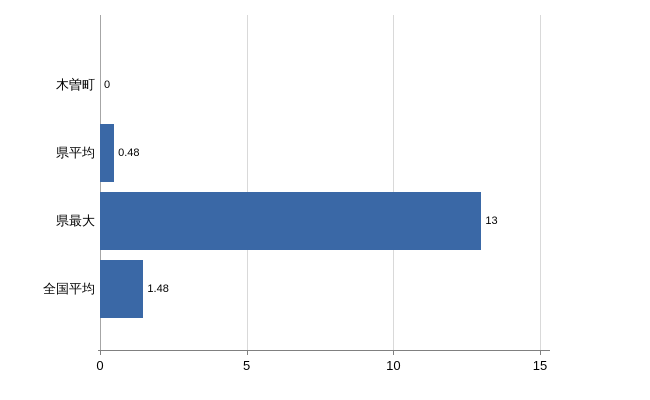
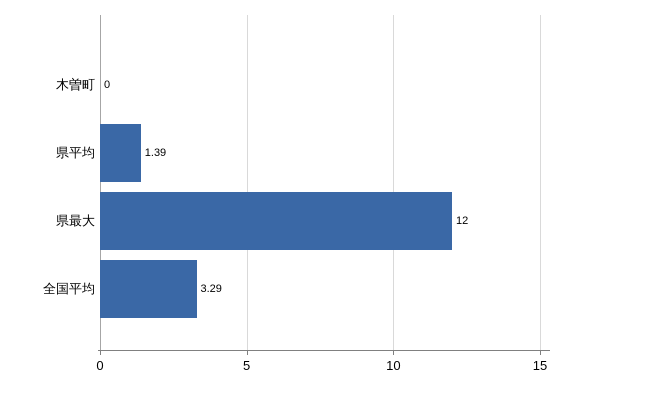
県平均: 0.48 -> 1.39
県最大: 13 -> 12
全国平均: 1.48 -> 3.29
